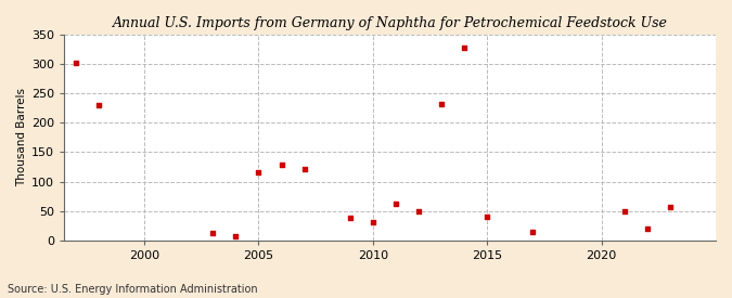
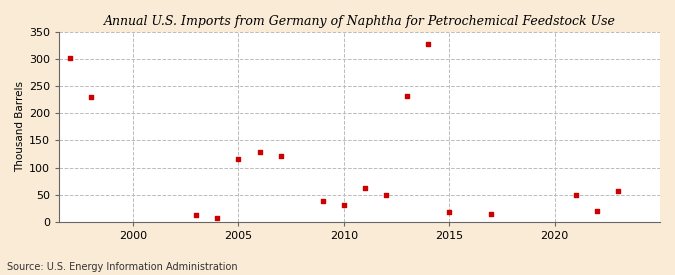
2015: 40 -> 18
